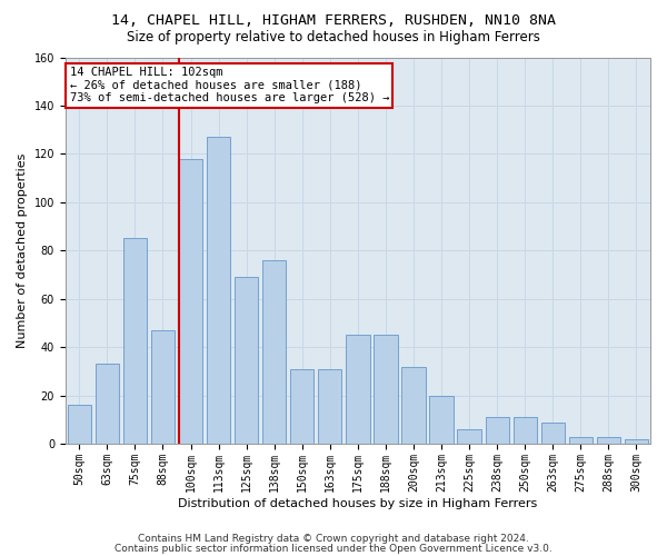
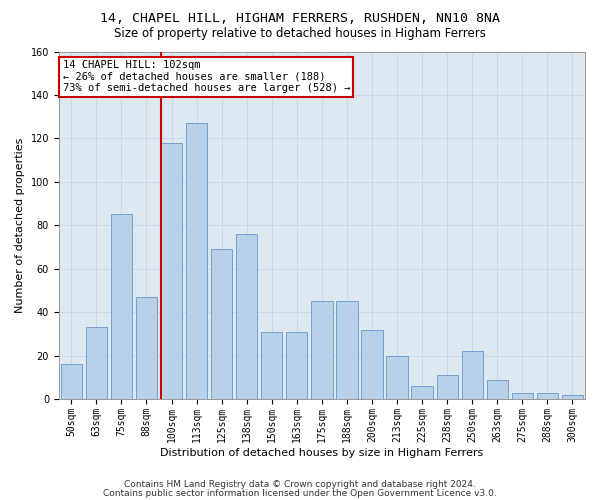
250sqm: 11 -> 22
